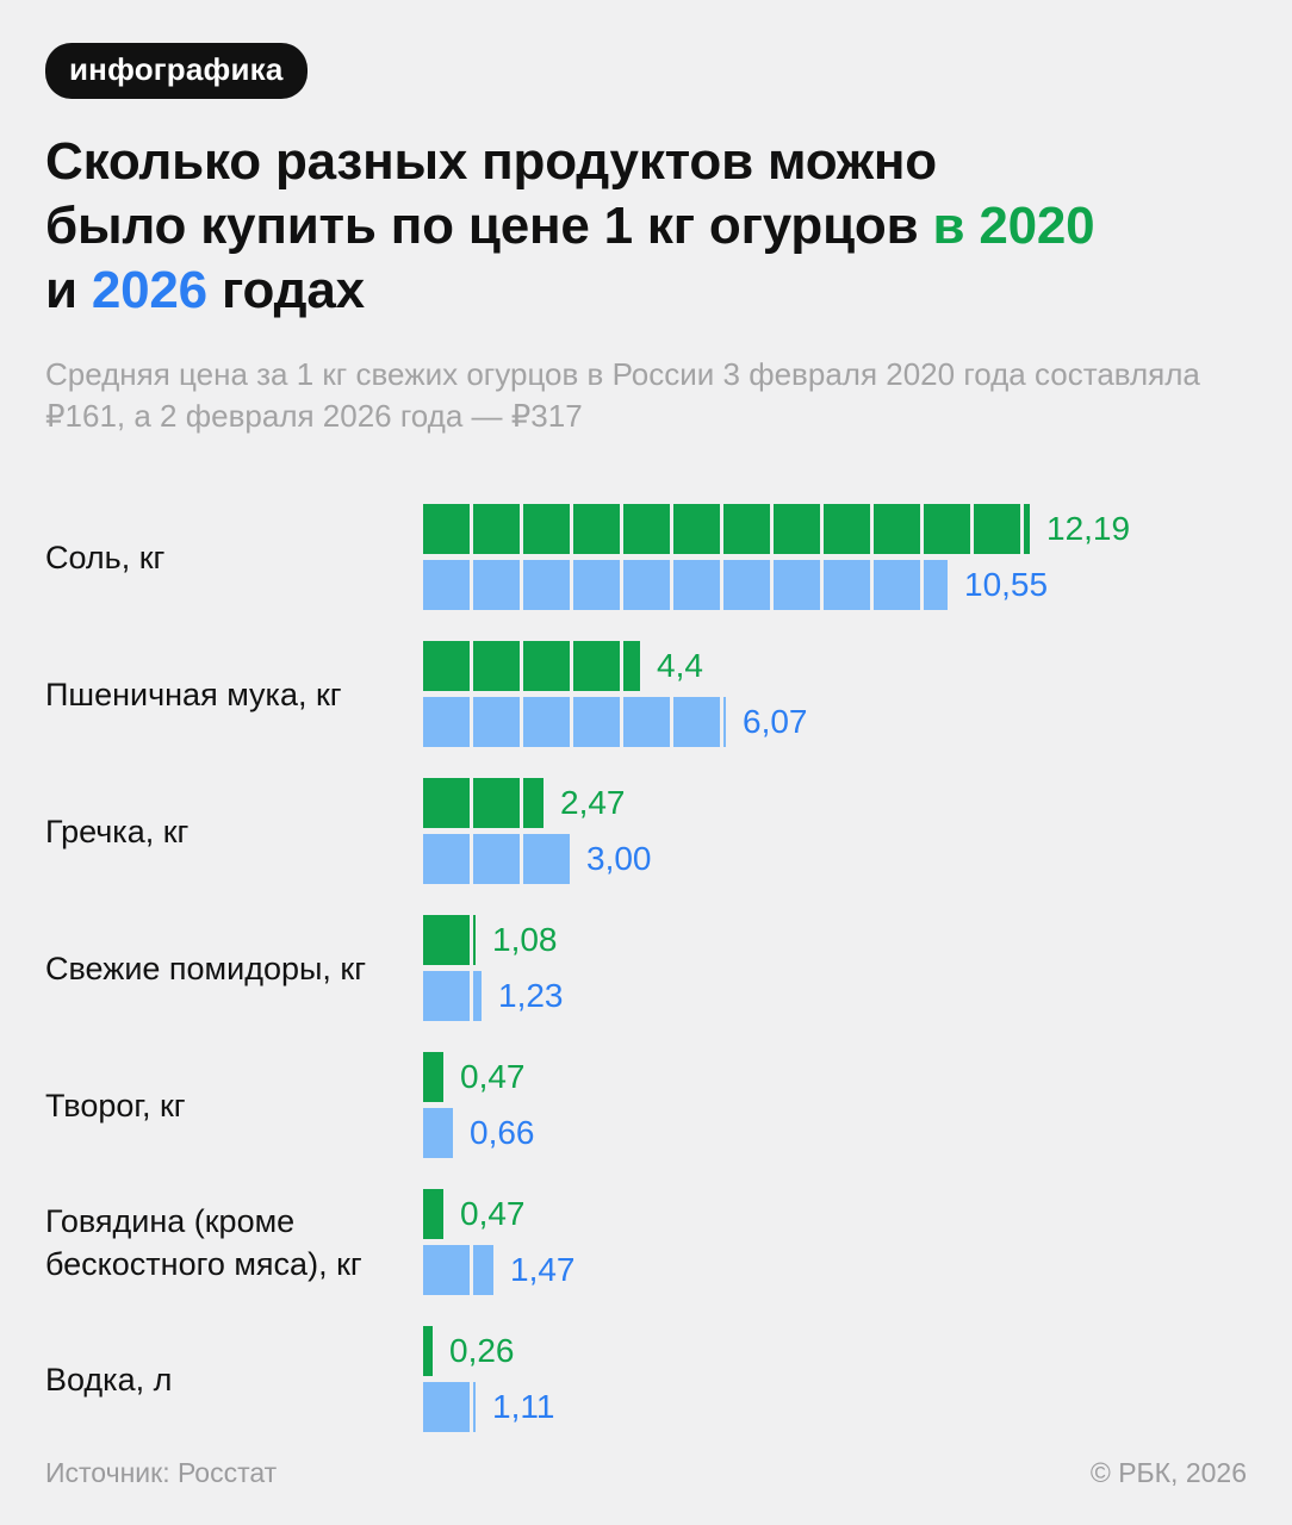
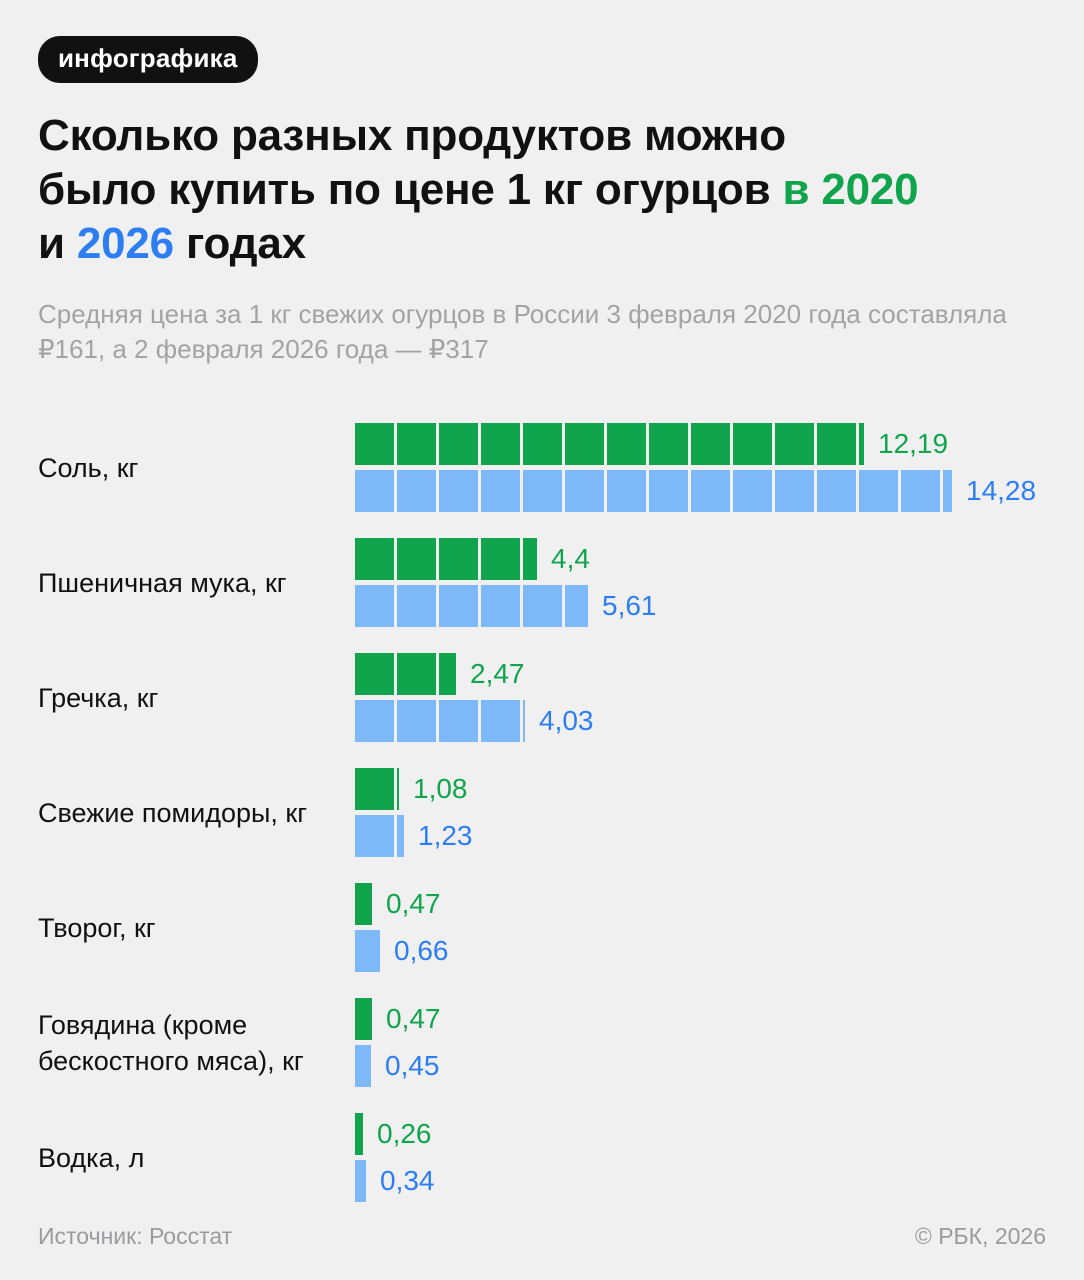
2026/Соль, кг: 10,55 -> 14,28
2026/Пшеничная мука, кг: 6,07 -> 5,61
2026/Гречка, кг: 3,00 -> 4,03
2026/Говядина (кроме бескостного мяса), кг: 1,47 -> 0,45
2026/Водка, л: 1,11 -> 0,34
